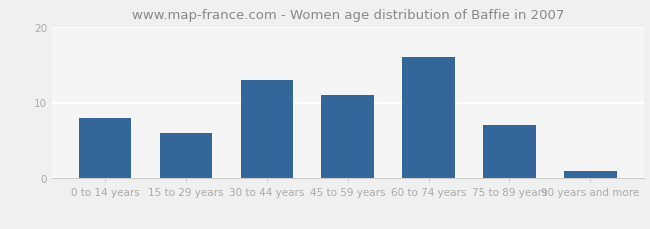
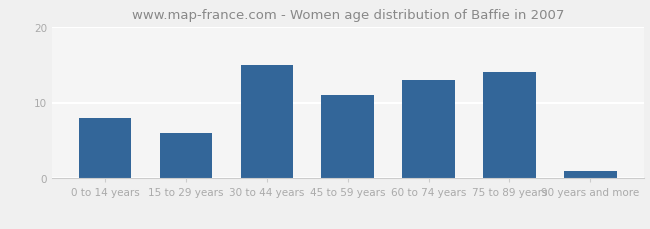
30 to 44 years: 13 -> 15
60 to 74 years: 16 -> 13
75 to 89 years: 7 -> 14
